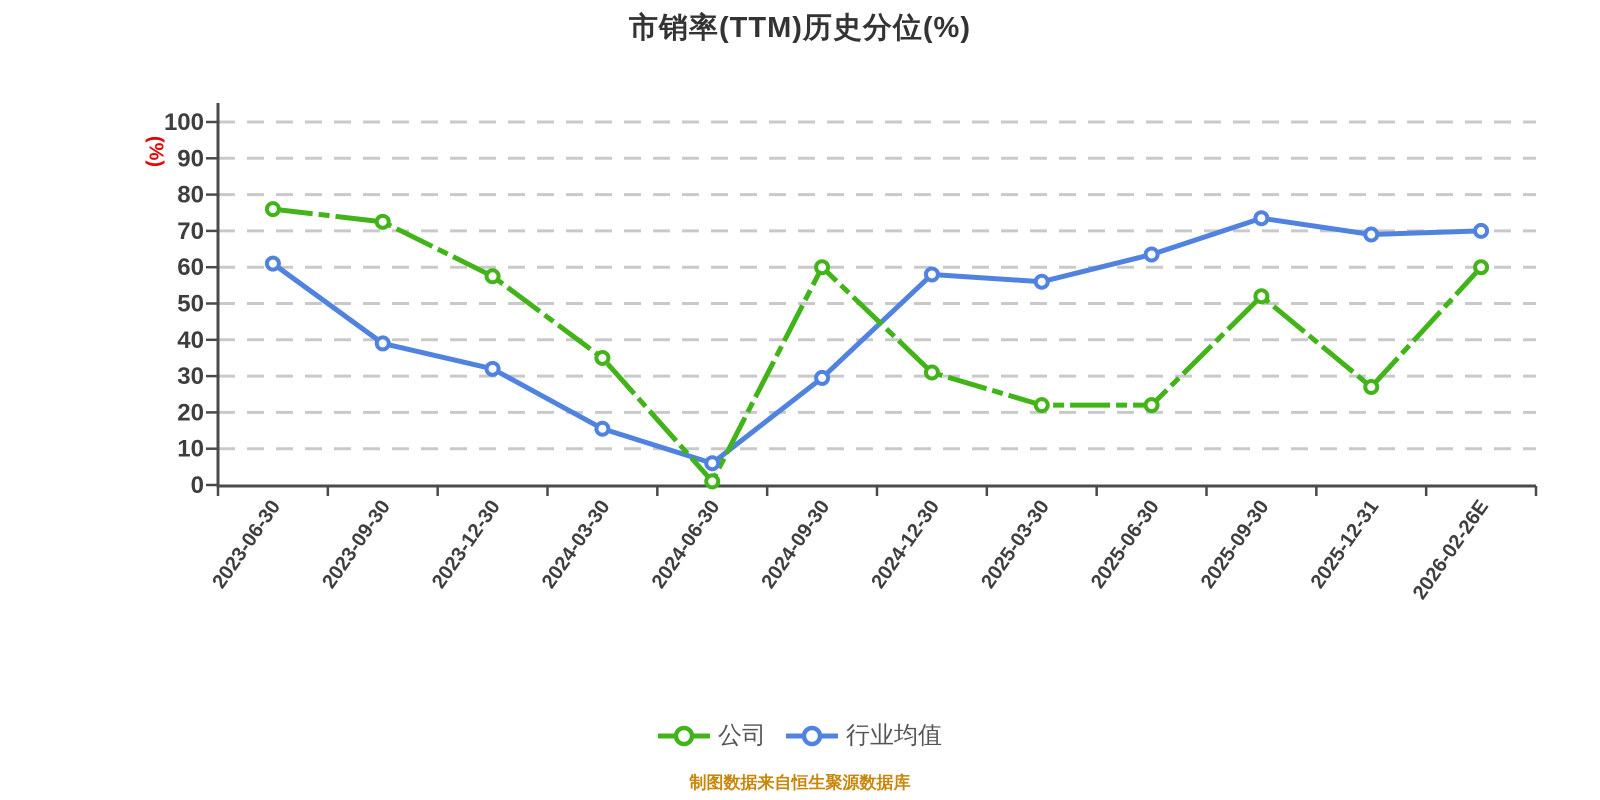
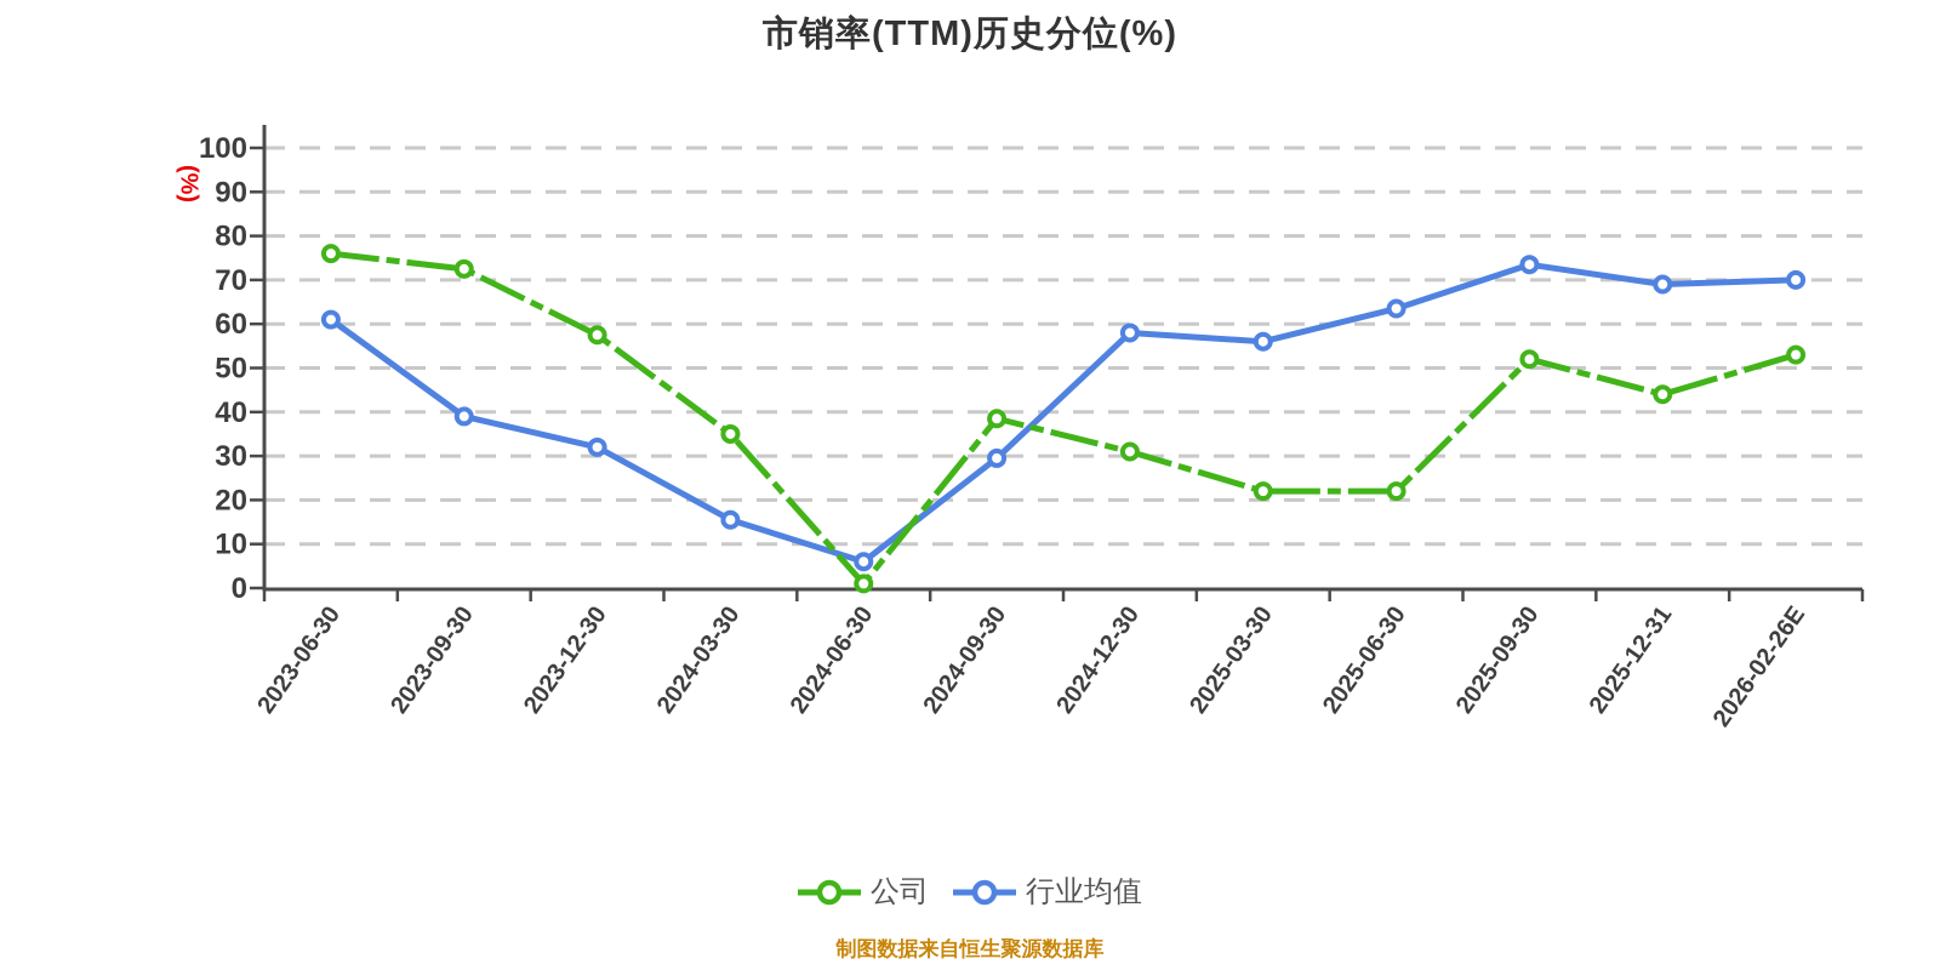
公司/2024-09-30: 60 -> 38
公司/2025-12-31: 27 -> 44
公司/2026-02-26E: 60 -> 53
